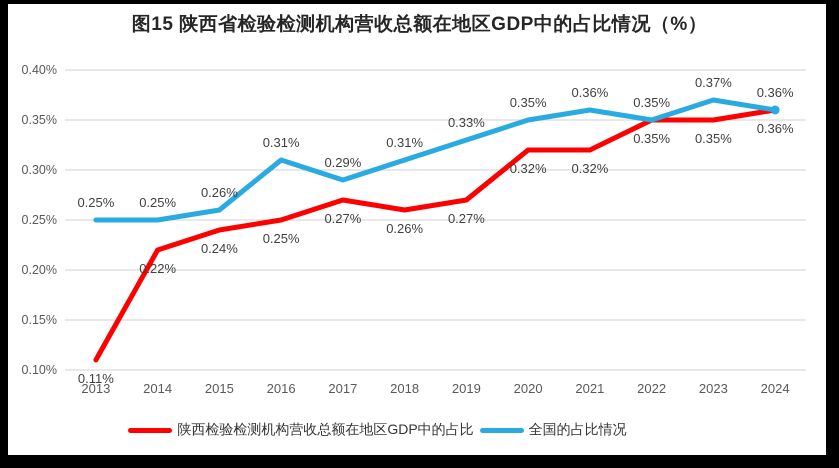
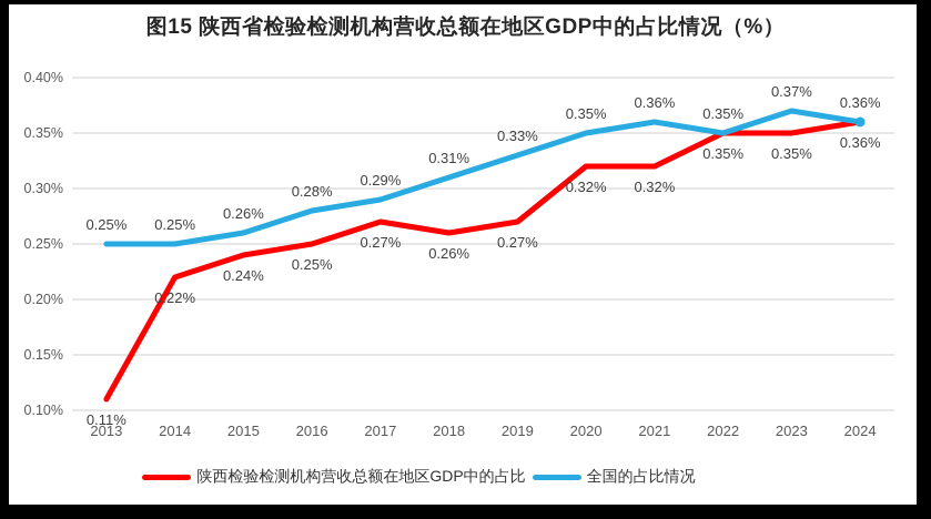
全国的占比情况/2016: 0.31% -> 0.28%
